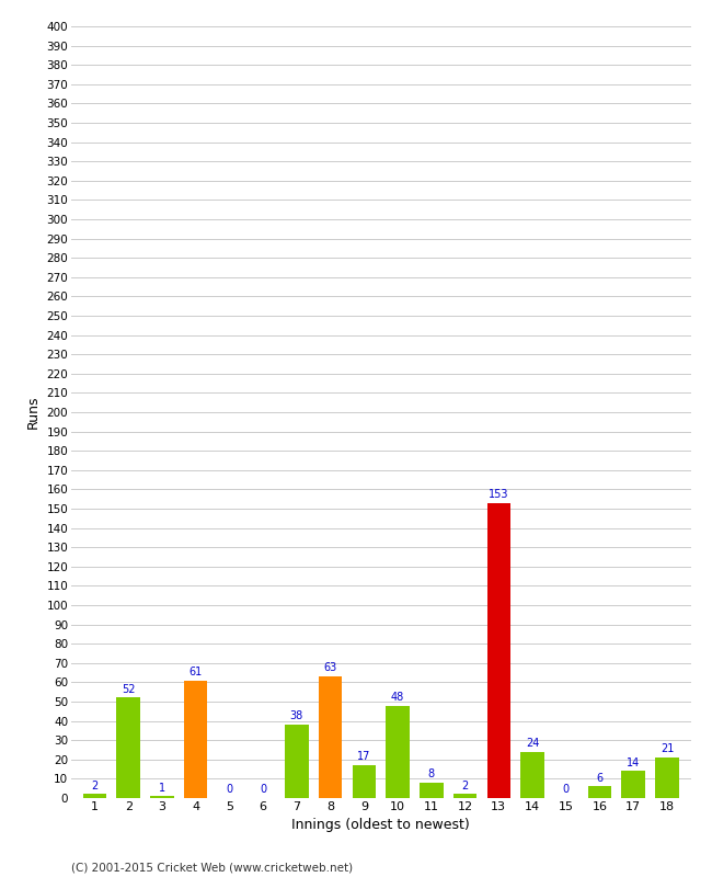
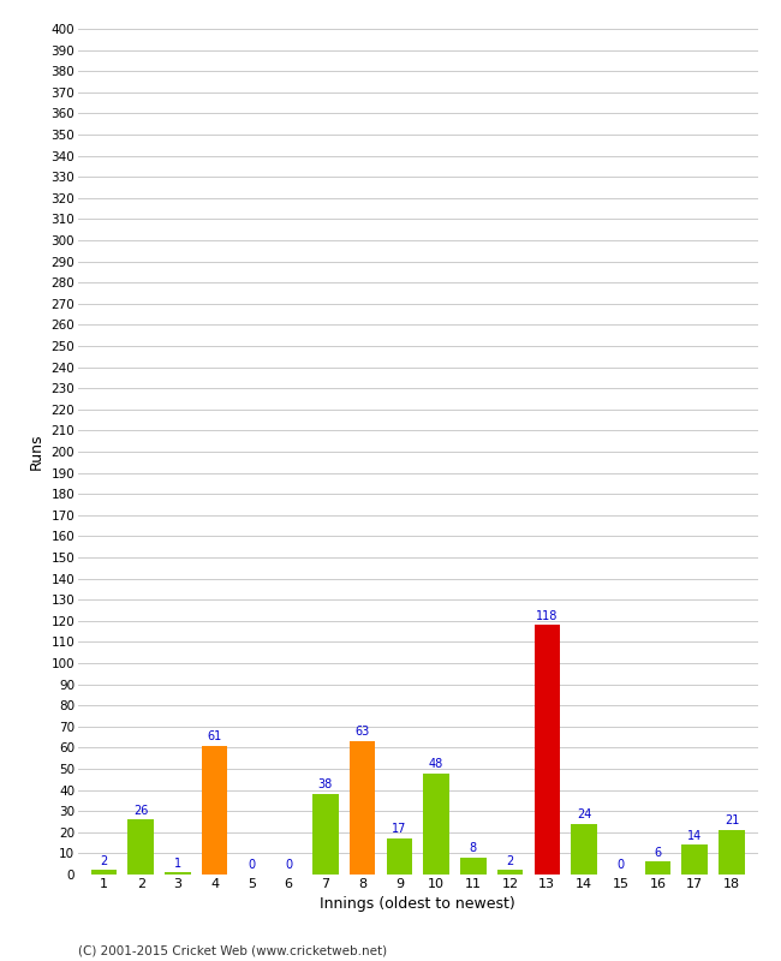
2: 52 -> 26
13: 153 -> 118
